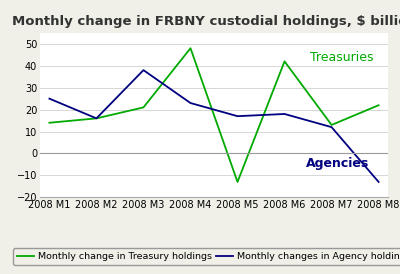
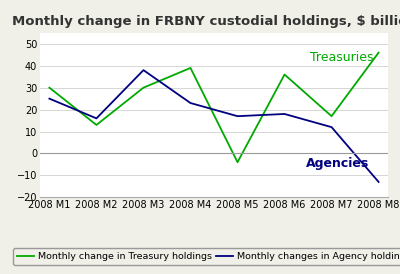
Monthly change in Treasury holdings/2008 M1: 14 -> 30
Monthly change in Treasury holdings/2008 M2: 16 -> 13
Monthly change in Treasury holdings/2008 M3: 21 -> 30
Monthly change in Treasury holdings/2008 M4: 48 -> 39
Monthly change in Treasury holdings/2008 M5: -13 -> -4
Monthly change in Treasury holdings/2008 M6: 42 -> 36
Monthly change in Treasury holdings/2008 M7: 13 -> 17
Monthly change in Treasury holdings/2008 M8: 22 -> 46
